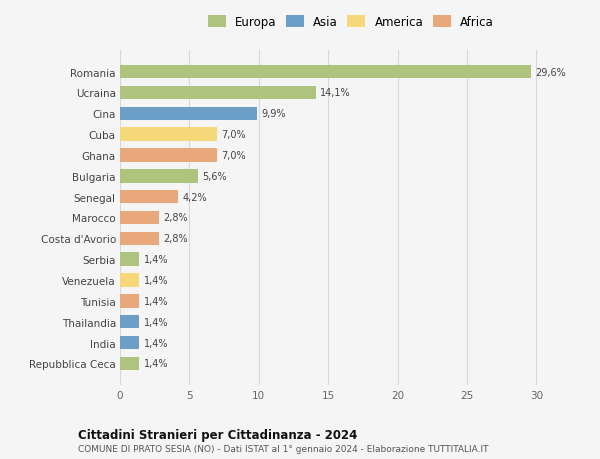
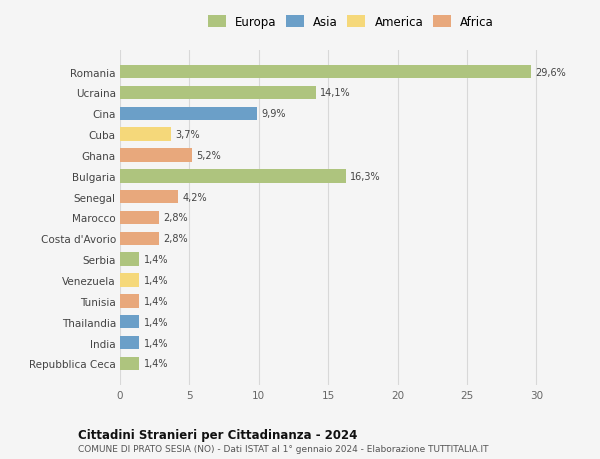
Cuba: 7,0% -> 3,7%
Ghana: 7,0% -> 5,2%
Bulgaria: 5,6% -> 16,3%
